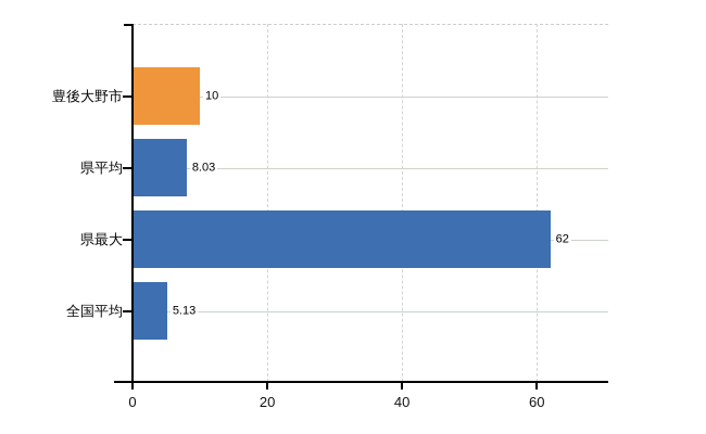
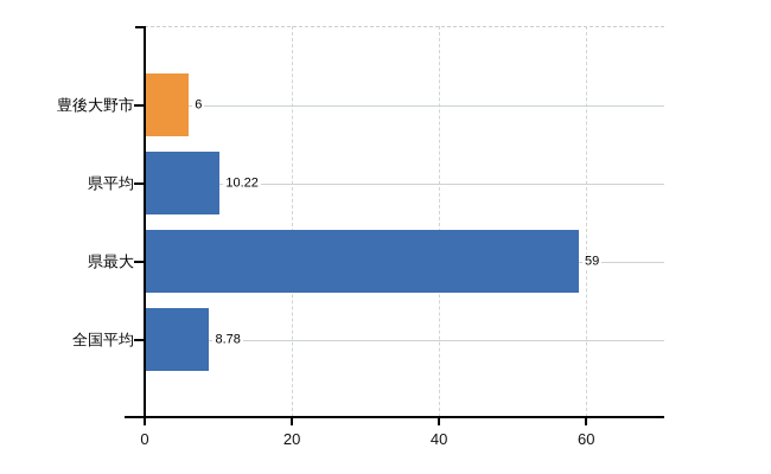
豊後大野市: 10 -> 6
県平均: 8.03 -> 10.22
県最大: 62 -> 59
全国平均: 5.13 -> 8.78
